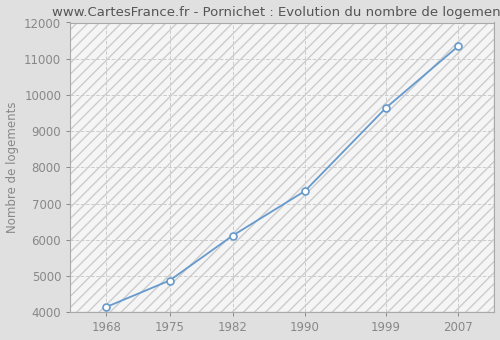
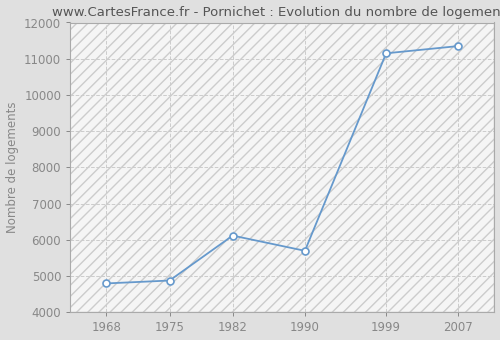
1968: 4150 -> 4800
1990: 7350 -> 5700
1999: 9650 -> 11150
